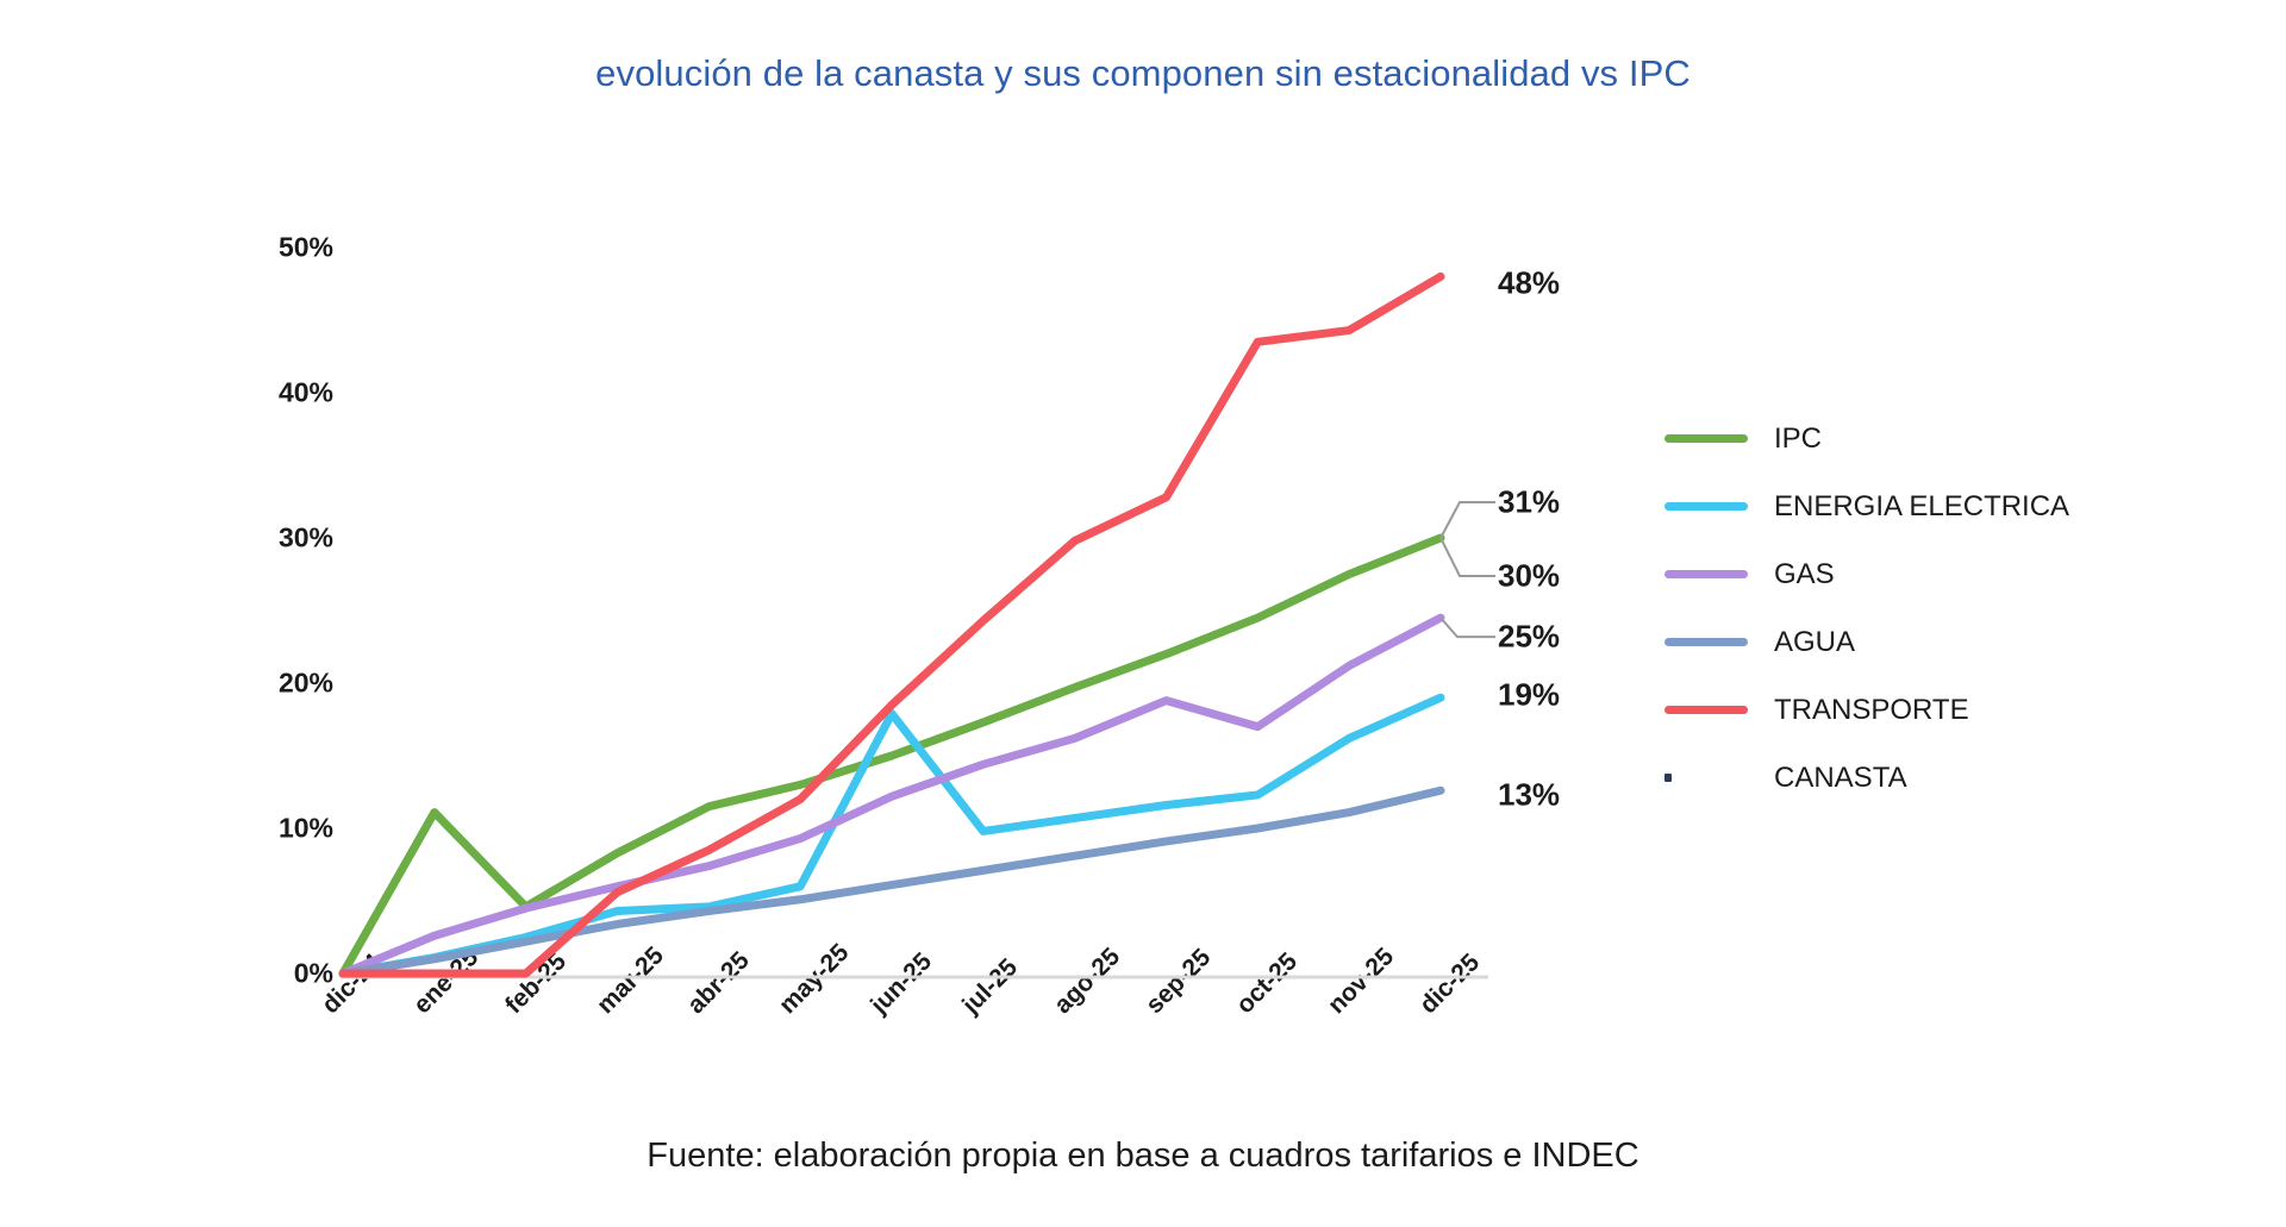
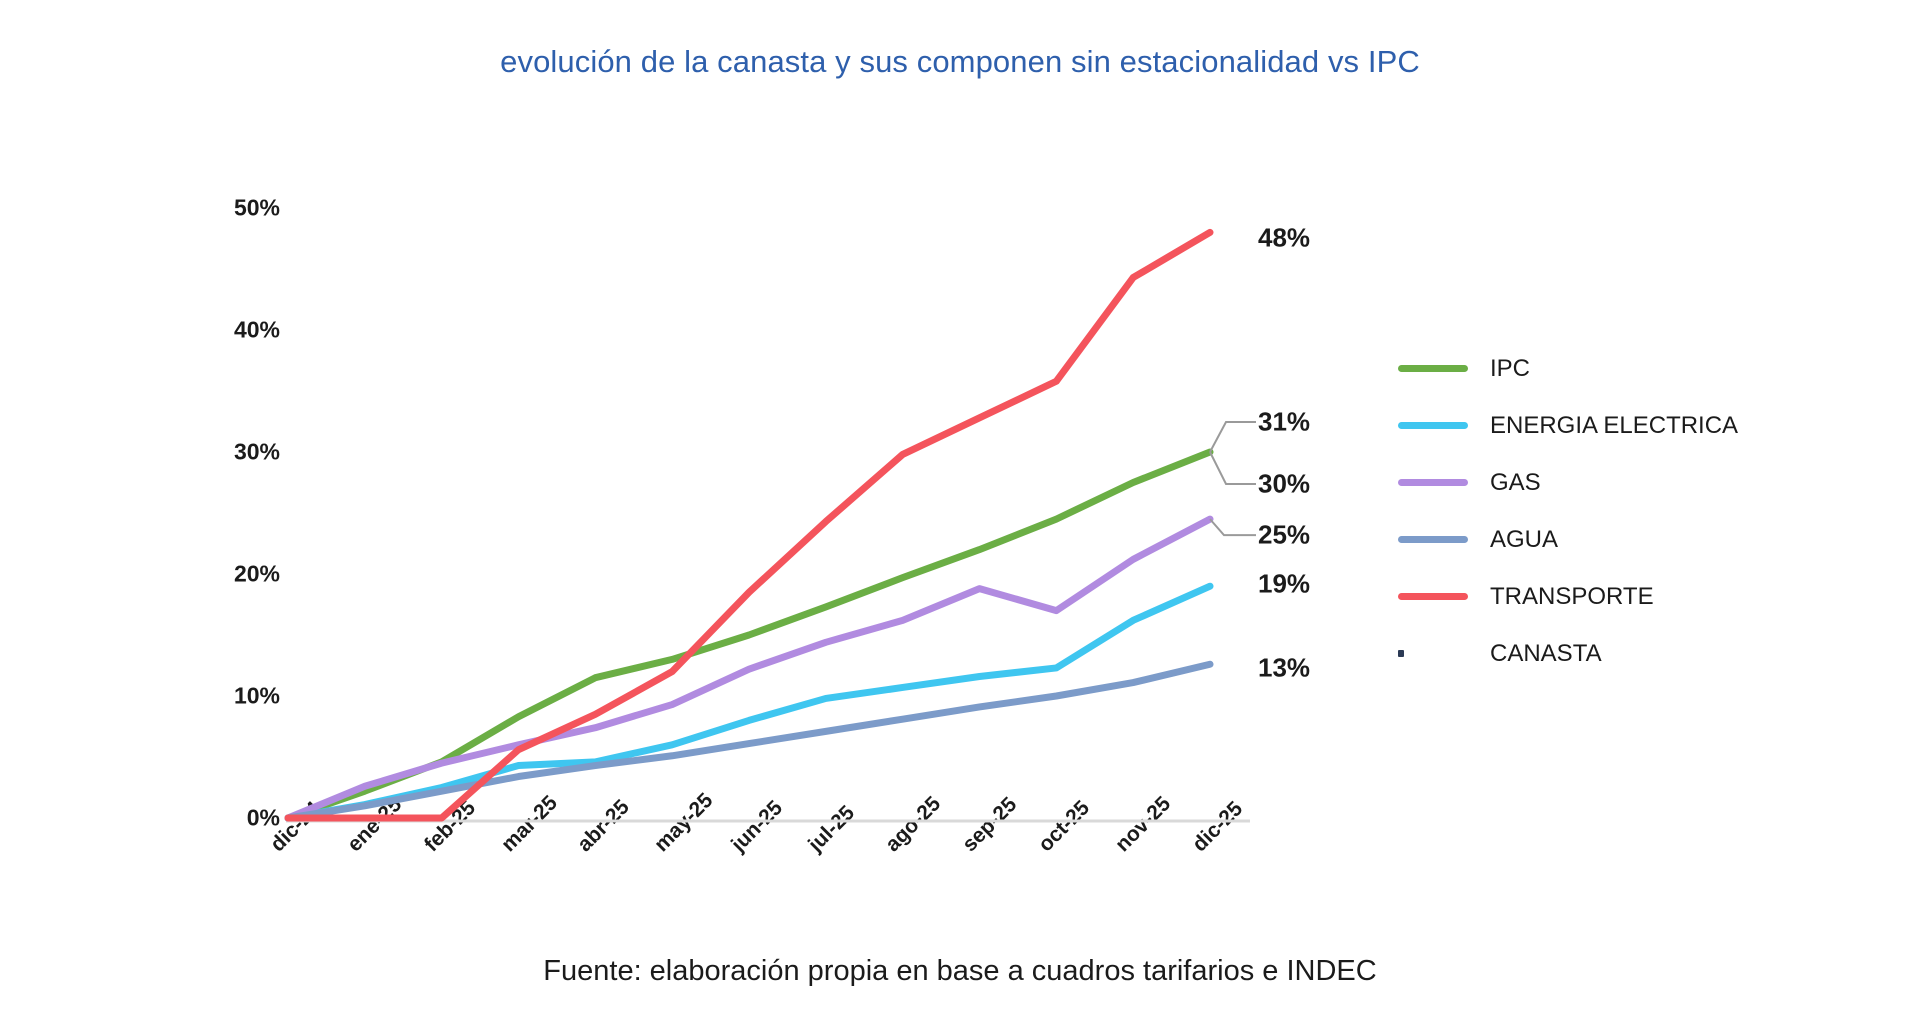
IPC/ene-25: 11.1% -> 2.2%
ENERGIA ELECTRICA/jun-25: 17.9% -> 8.0%
TRANSPORTE/oct-25: 43.5% -> 35.8%
